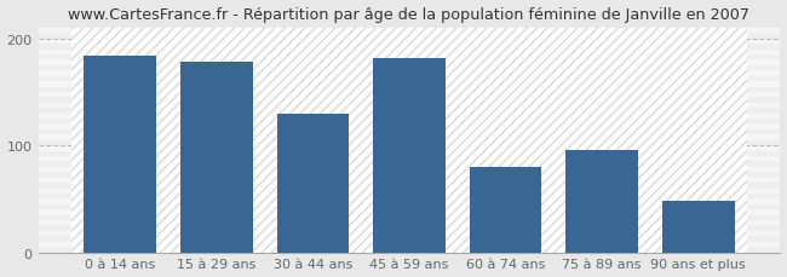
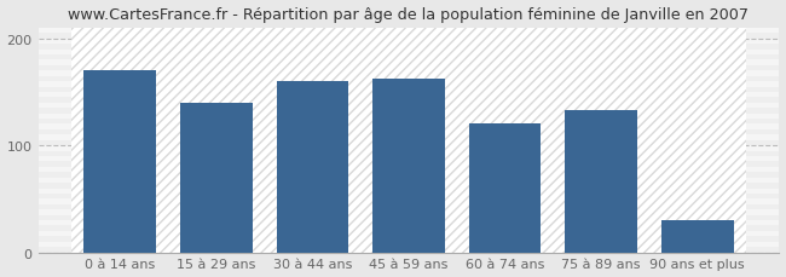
0 à 14 ans: 184 -> 170
15 à 29 ans: 178 -> 140
30 à 44 ans: 130 -> 160
45 à 59 ans: 182 -> 162
60 à 74 ans: 80 -> 120
75 à 89 ans: 96 -> 133
90 ans et plus: 48 -> 30
